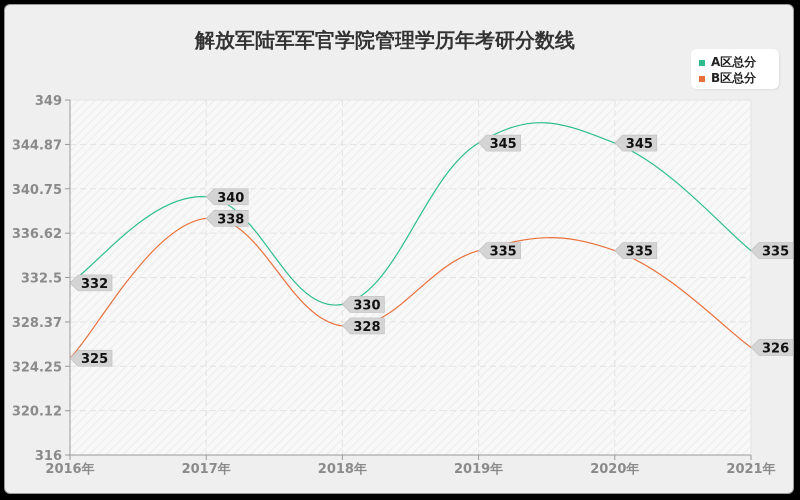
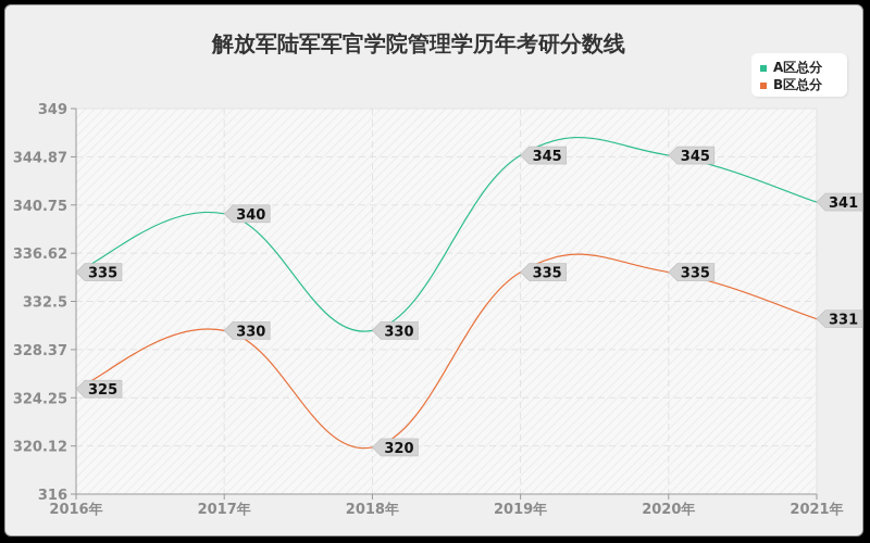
A区总分/2016年: 332 -> 335
B区总分/2017年: 338 -> 330
B区总分/2018年: 328 -> 320
A区总分/2021年: 335 -> 341
B区总分/2021年: 326 -> 331
